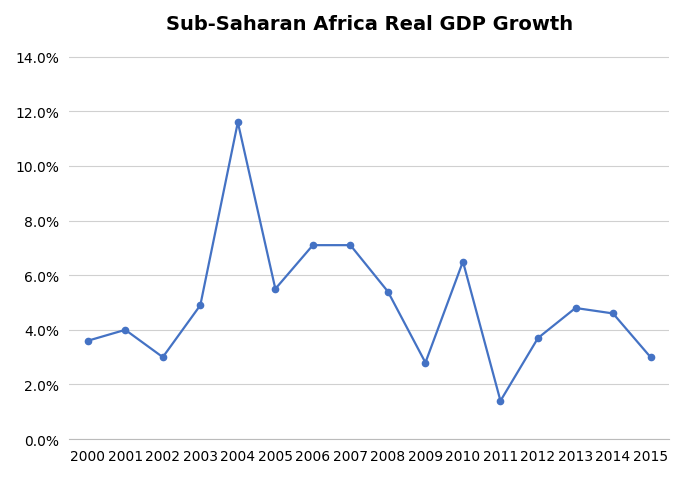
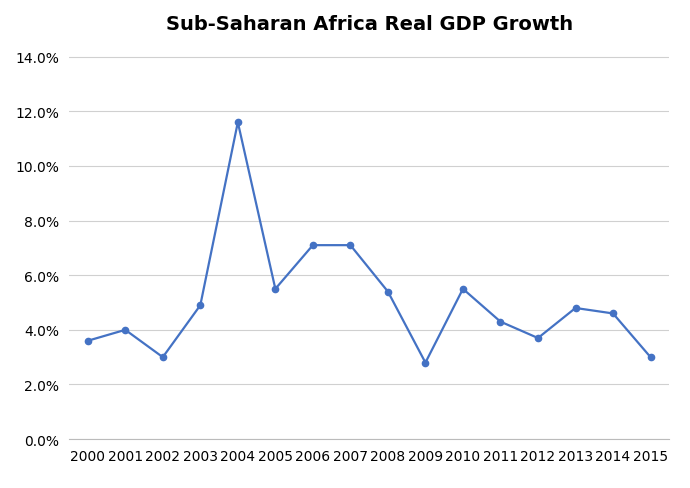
2010: 6.5% -> 5.5%
2011: 1.4% -> 4.3%
